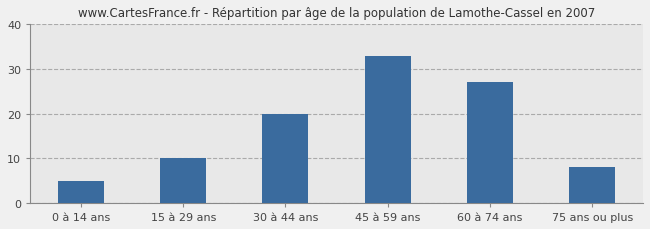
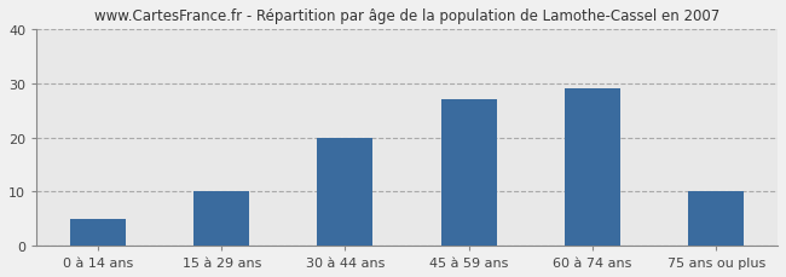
45 à 59 ans: 33 -> 27
60 à 74 ans: 27 -> 29
75 ans ou plus: 8 -> 10
